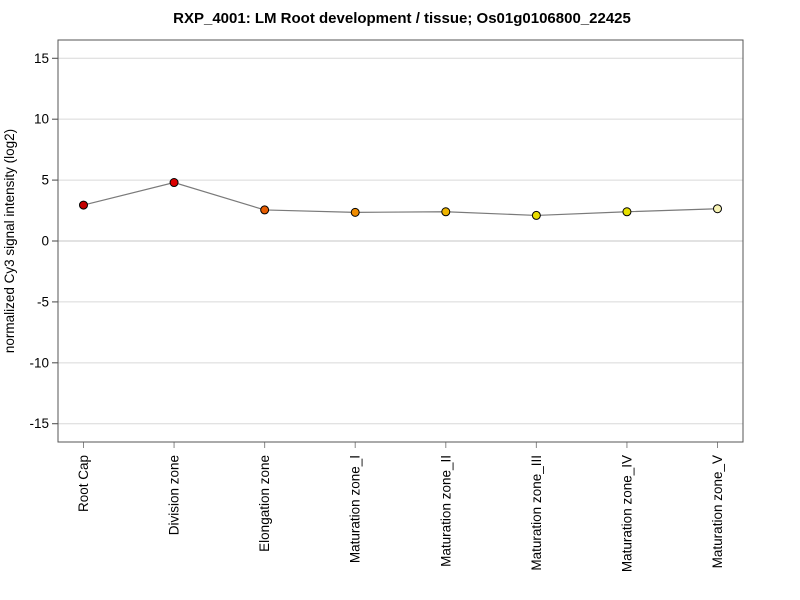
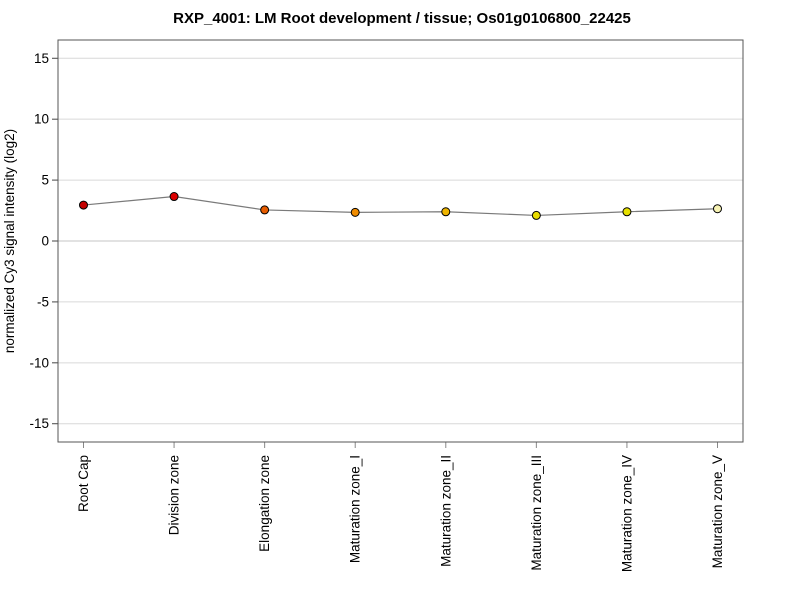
Division zone: 4.8 -> 3.6
